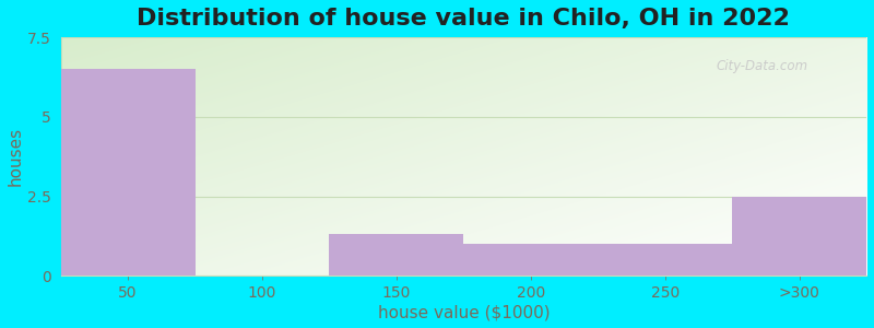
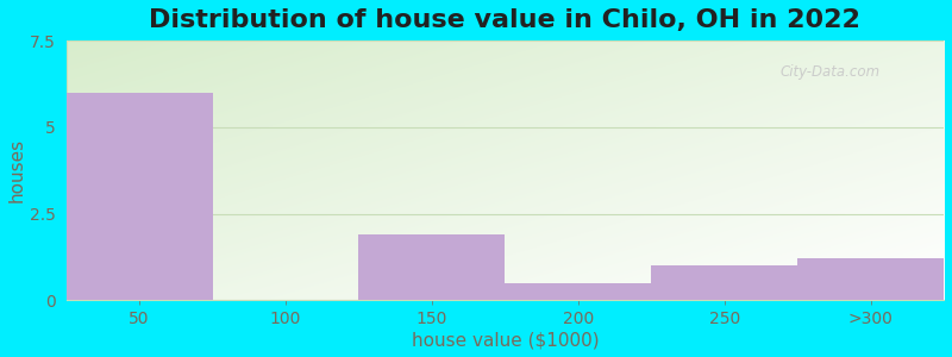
50: 6.5 -> 6.0
150: 1.3 -> 1.9
200: 1.0 -> 0.5
>300: 2.5 -> 1.2
